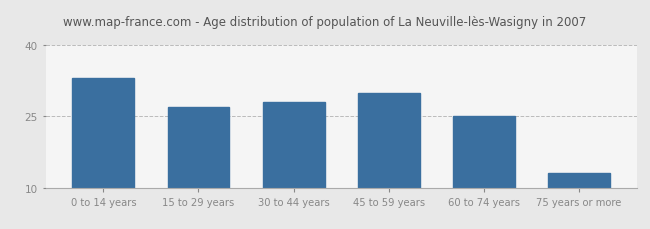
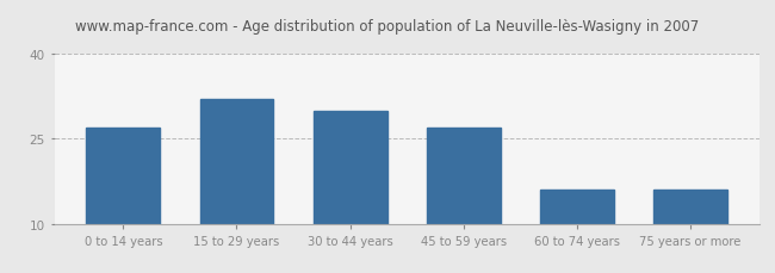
0 to 14 years: 33 -> 27
15 to 29 years: 27 -> 32
30 to 44 years: 28 -> 30
45 to 59 years: 30 -> 27
60 to 74 years: 25 -> 16
75 years or more: 13 -> 16
